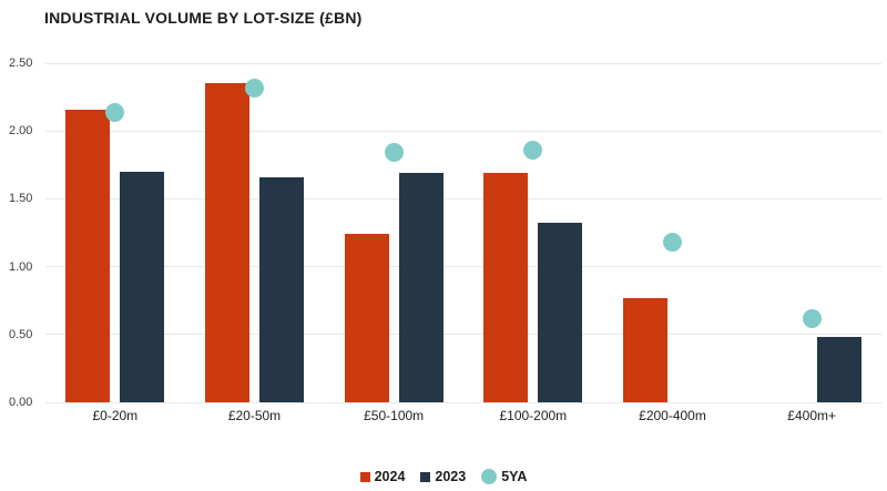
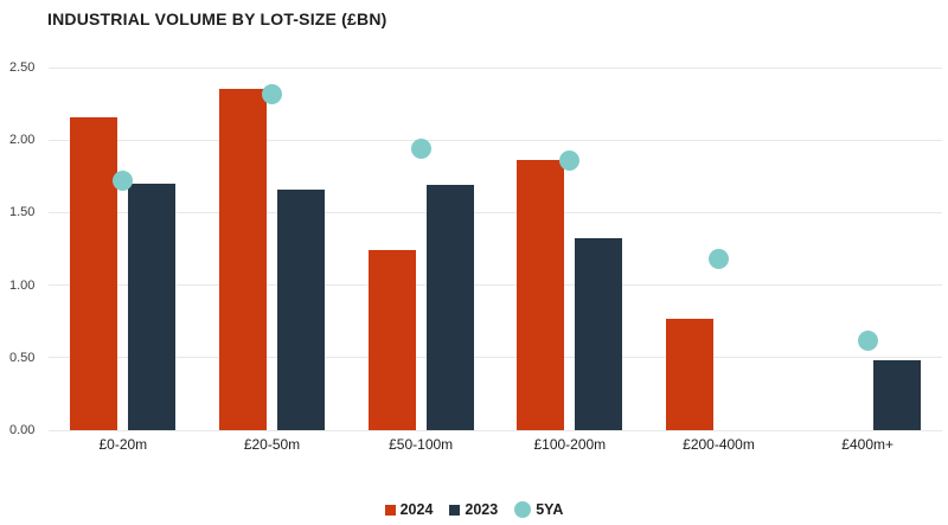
5YA/£0-20m: 2.14 -> 1.72
5YA/£50-100m: 1.84 -> 1.94
2024/£100-200m: 1.69 -> 1.86
